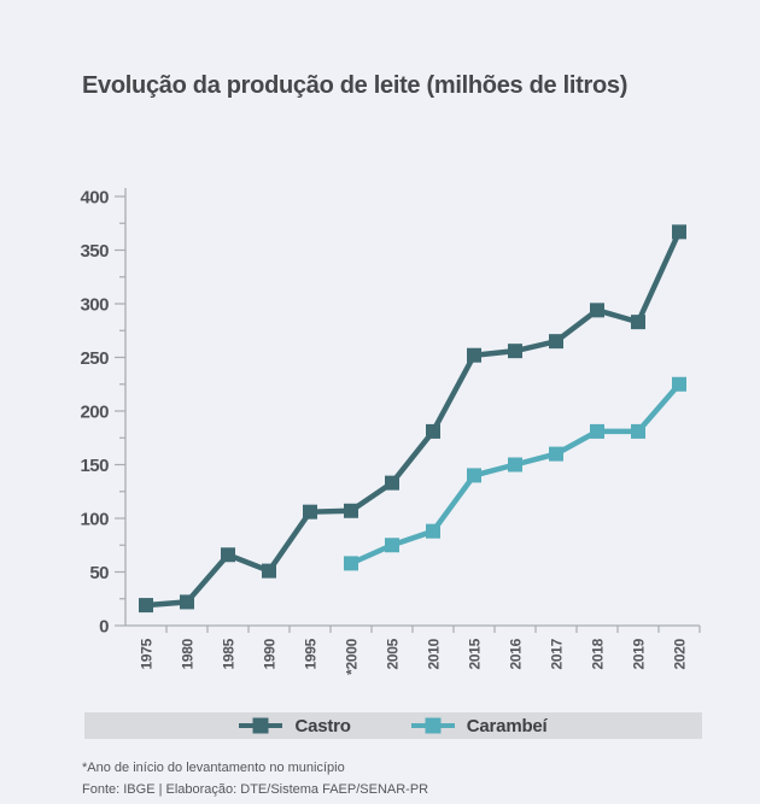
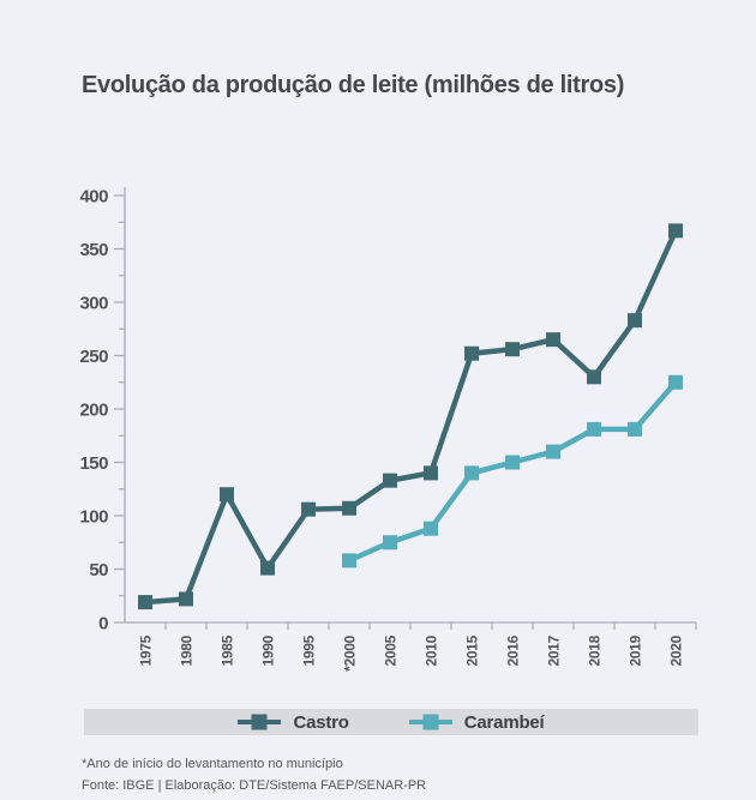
Castro/1985: 70 -> 120
Castro/2010: 180 -> 140
Castro/2018: 290 -> 230
